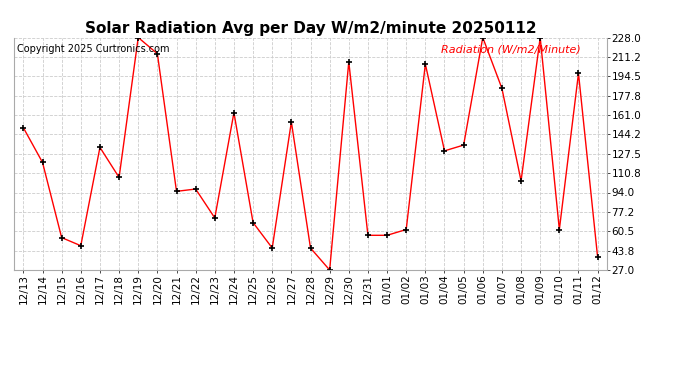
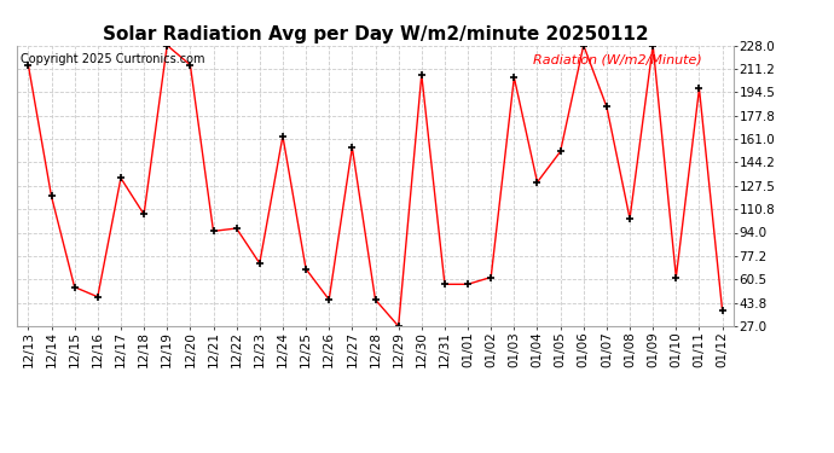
12/13: 150 -> 214
01/05: 135 -> 152
